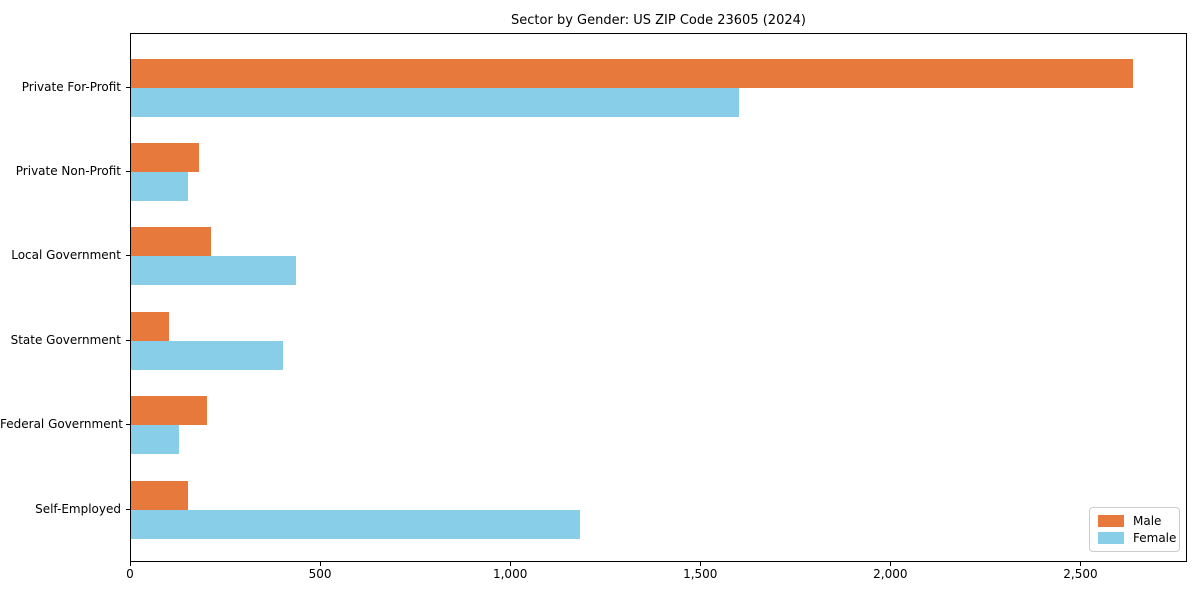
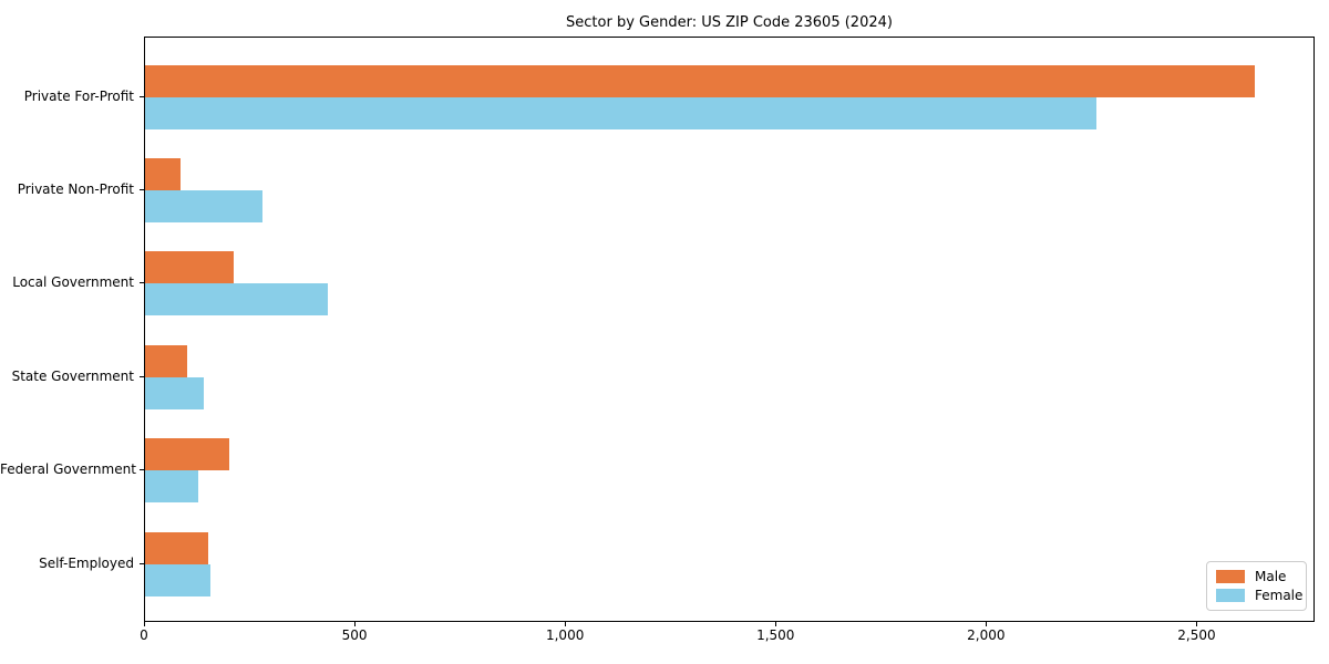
Female/Private For-Profit: 1600 -> 2260
Male/Private Non-Profit: 180 -> 80
Female/Private Non-Profit: 150 -> 280
Female/State Government: 400 -> 140
Female/Self-Employed: 1180 -> 160
